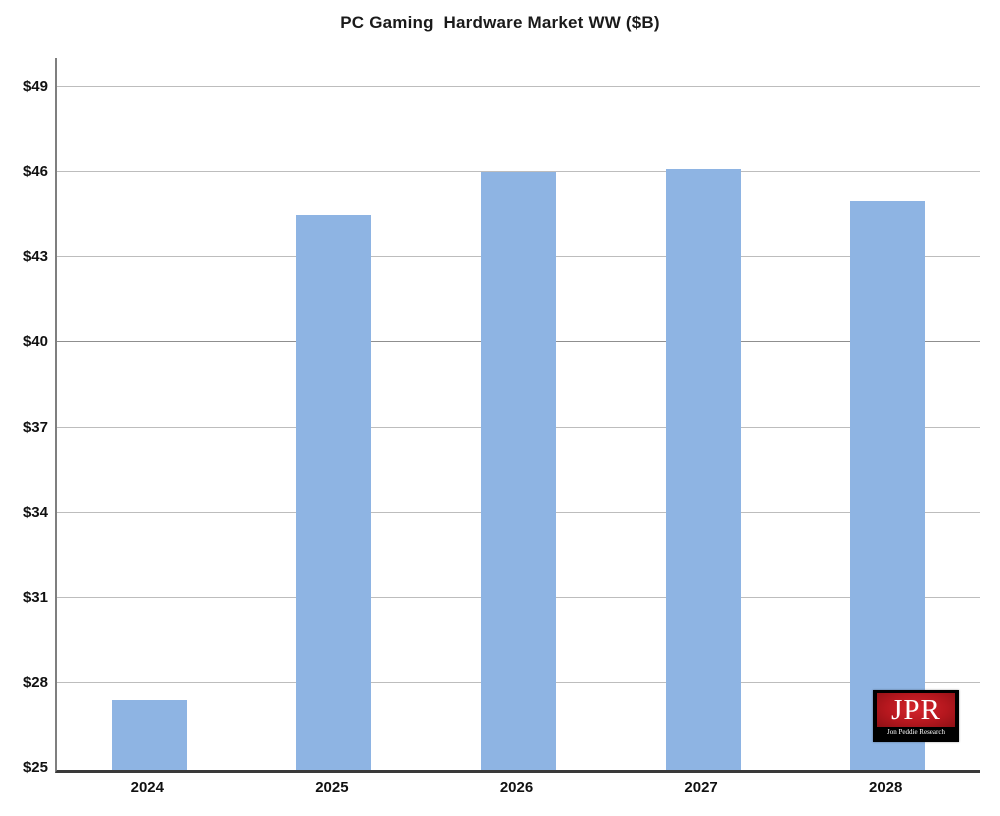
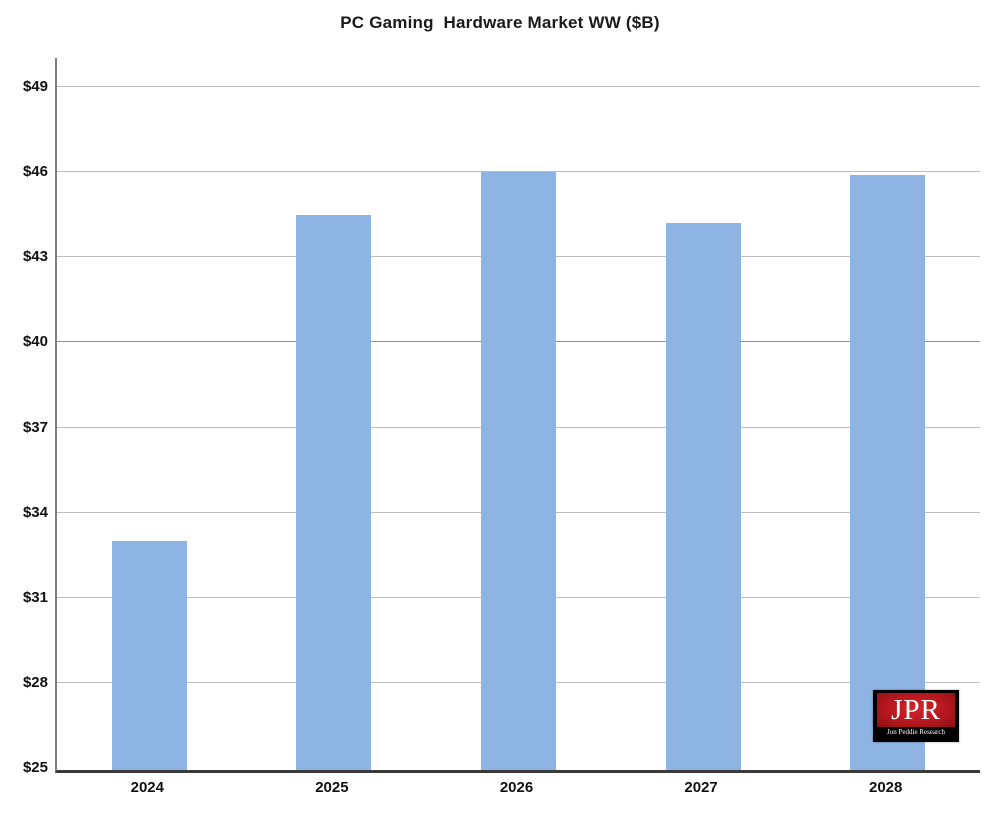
2024: $27.4 -> $33.0
2027: $46.1 -> $44.2
2028: $45.0 -> $45.9
